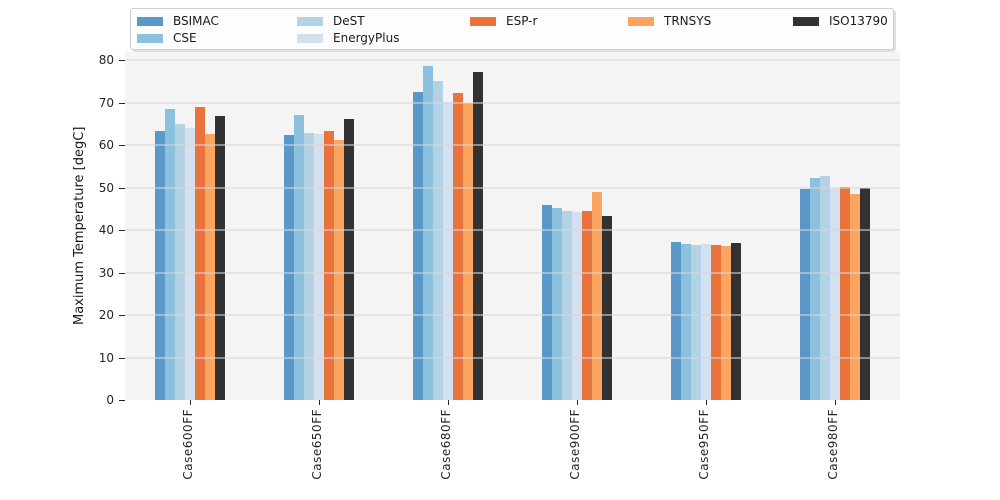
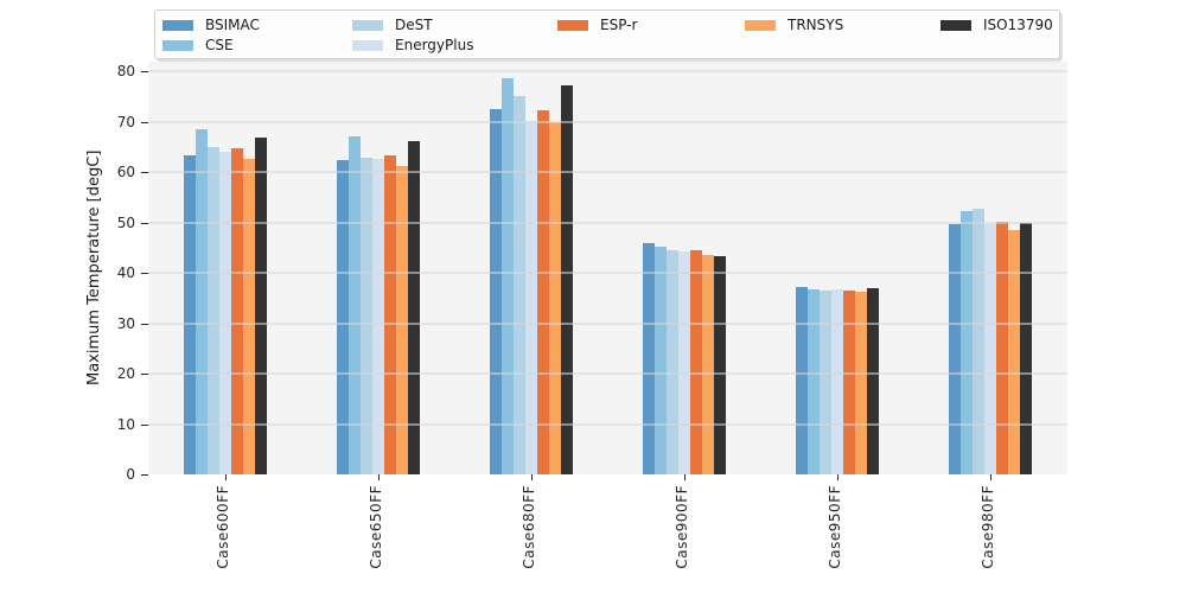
ESP-r/Case600FF: 69 -> 65
TRNSYS/Case900FF: 49 -> 44
